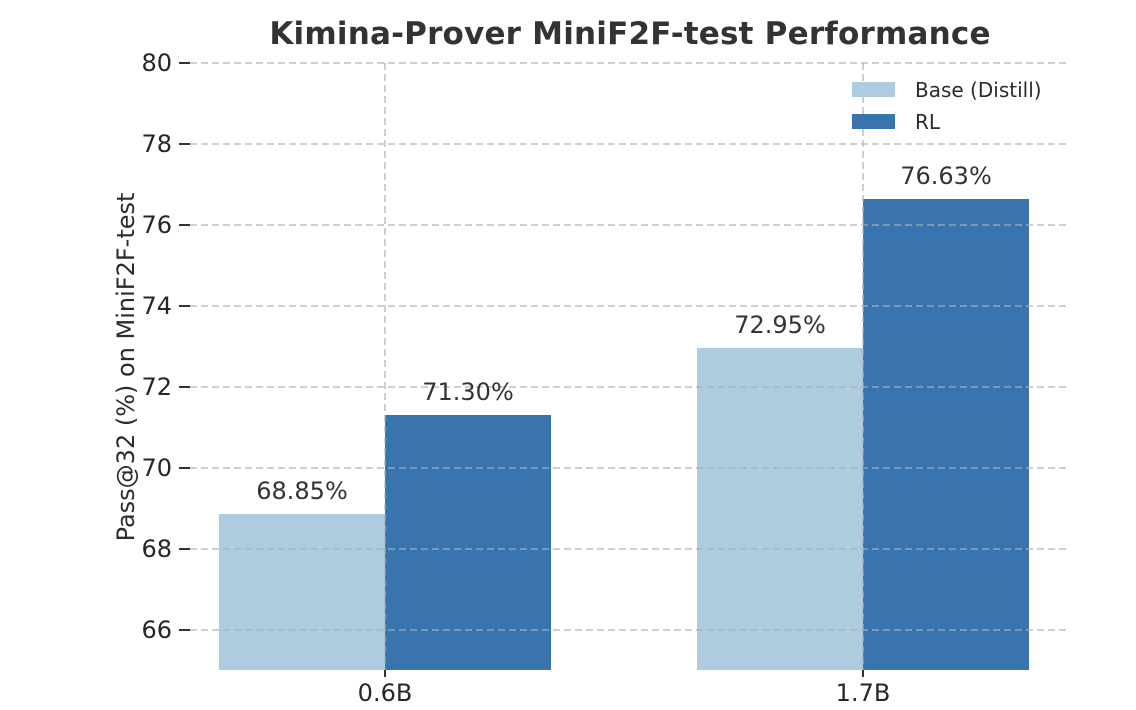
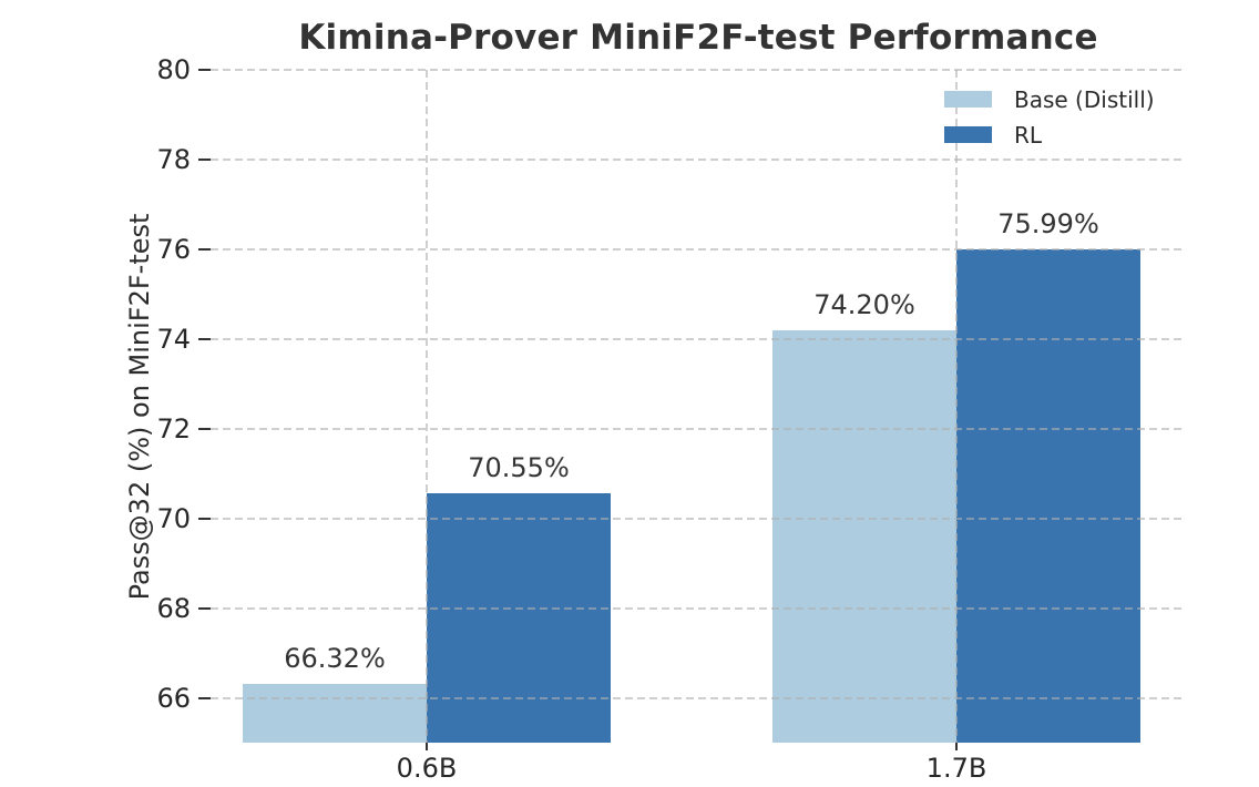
Base (Distill)/0.6B: 68.85% -> 66.32%
RL/0.6B: 71.30% -> 70.55%
Base (Distill)/1.7B: 72.95% -> 74.20%
RL/1.7B: 76.63% -> 75.99%
